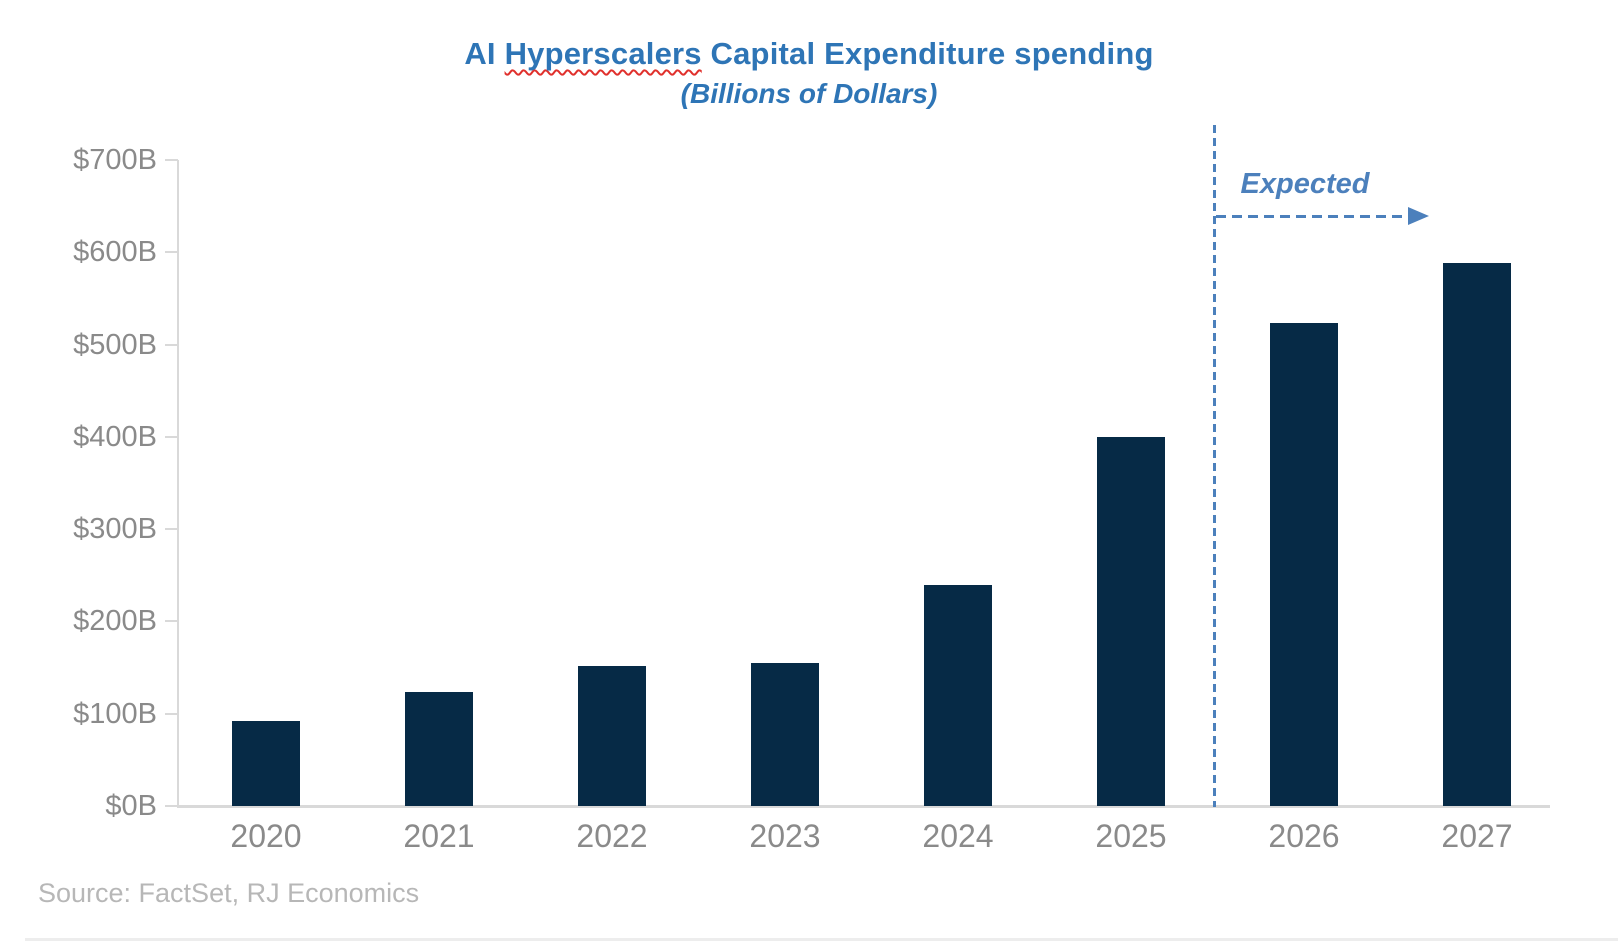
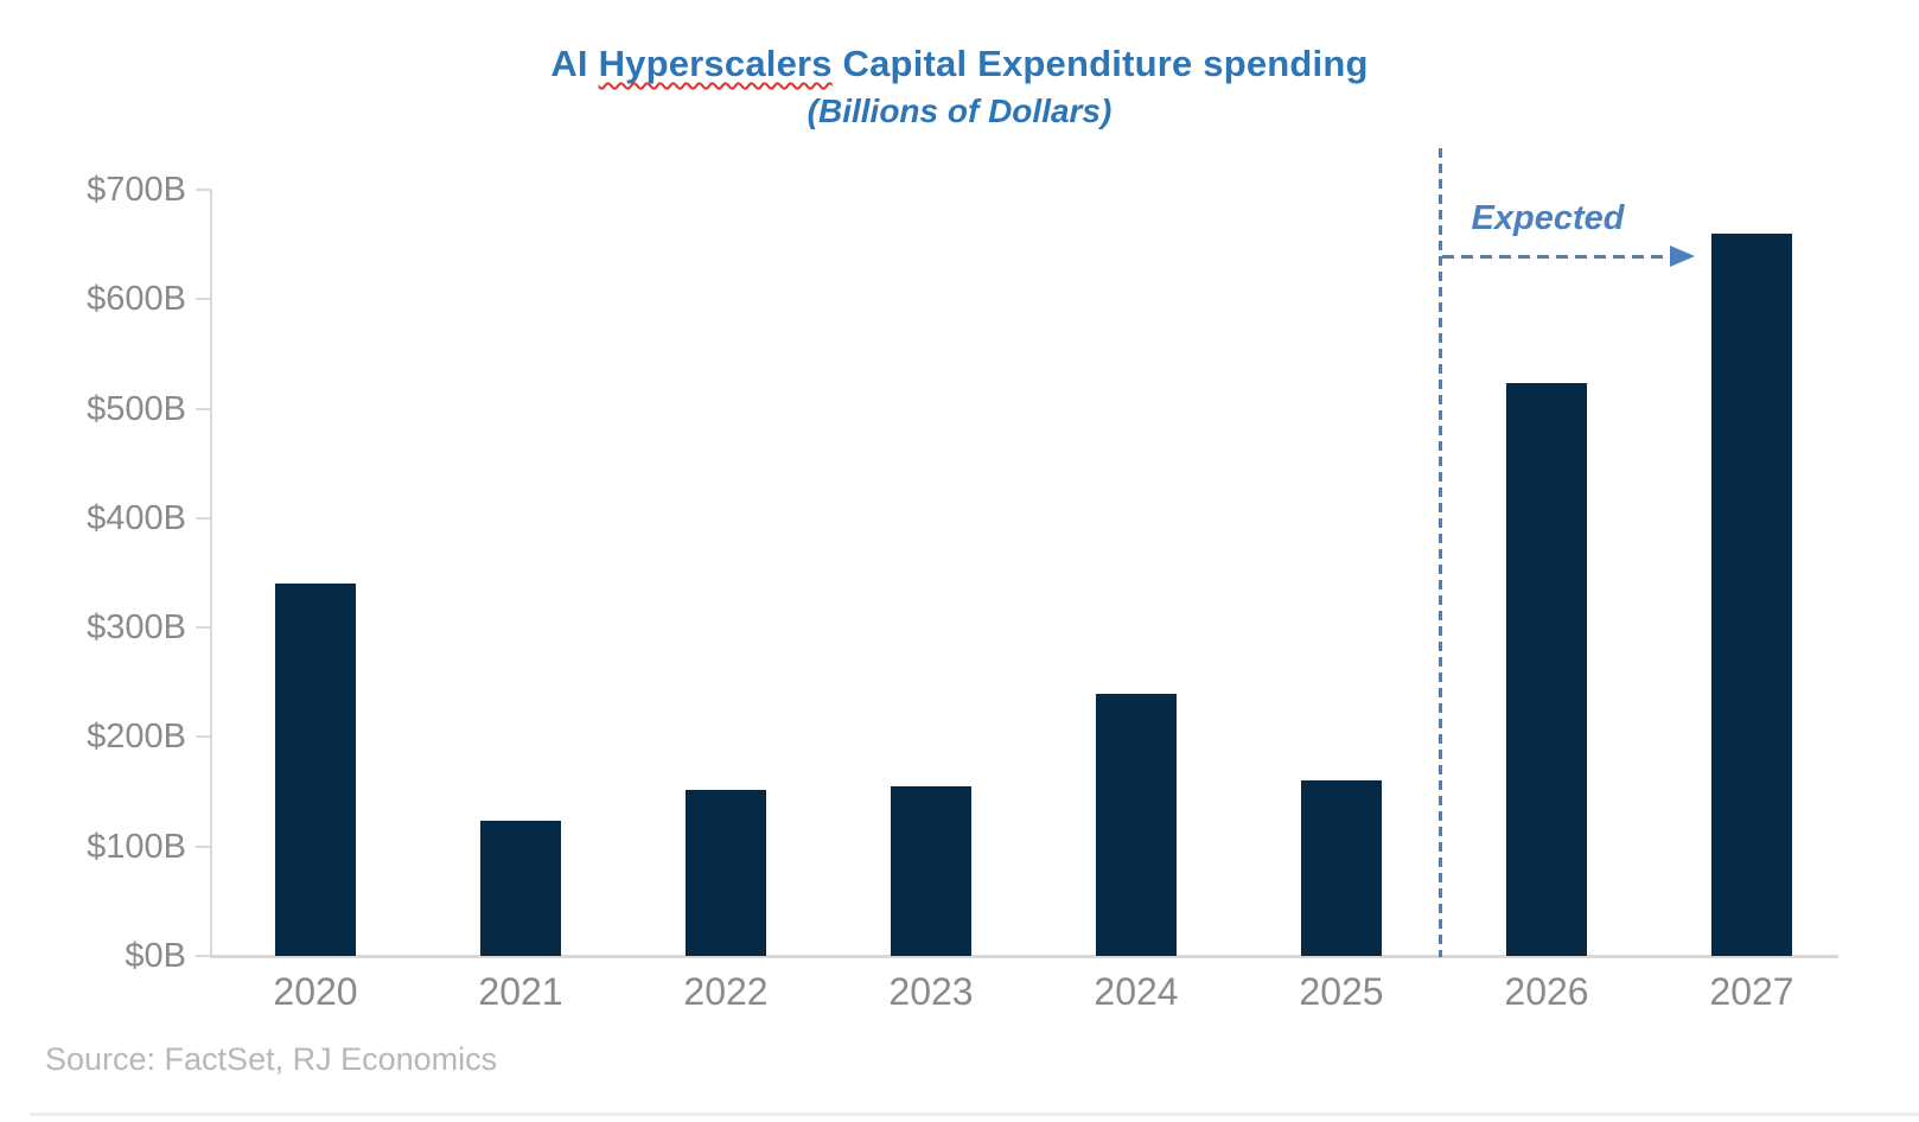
2020: $90B -> $340B
2025: $400B -> $160B
2027: $590B -> $660B
